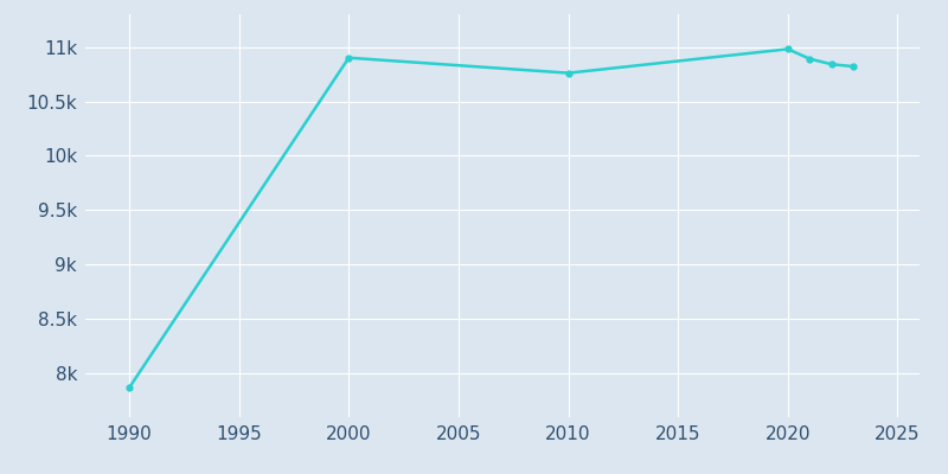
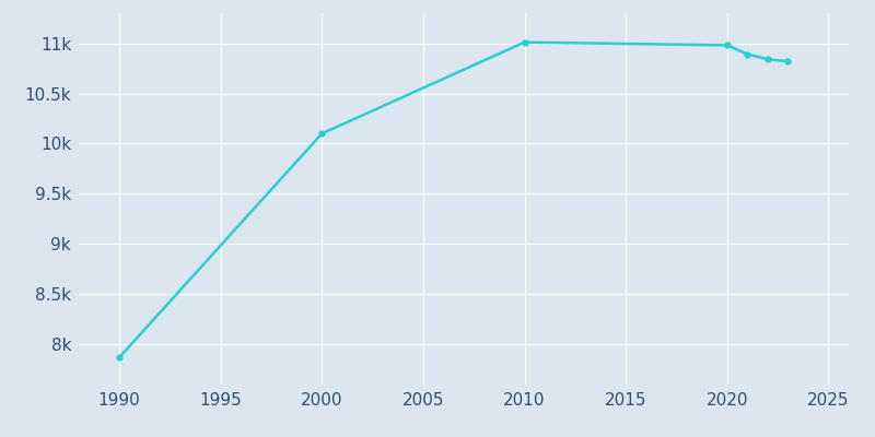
2000: 10.90k -> 10.10k
2010: 10.76k -> 11.01k
